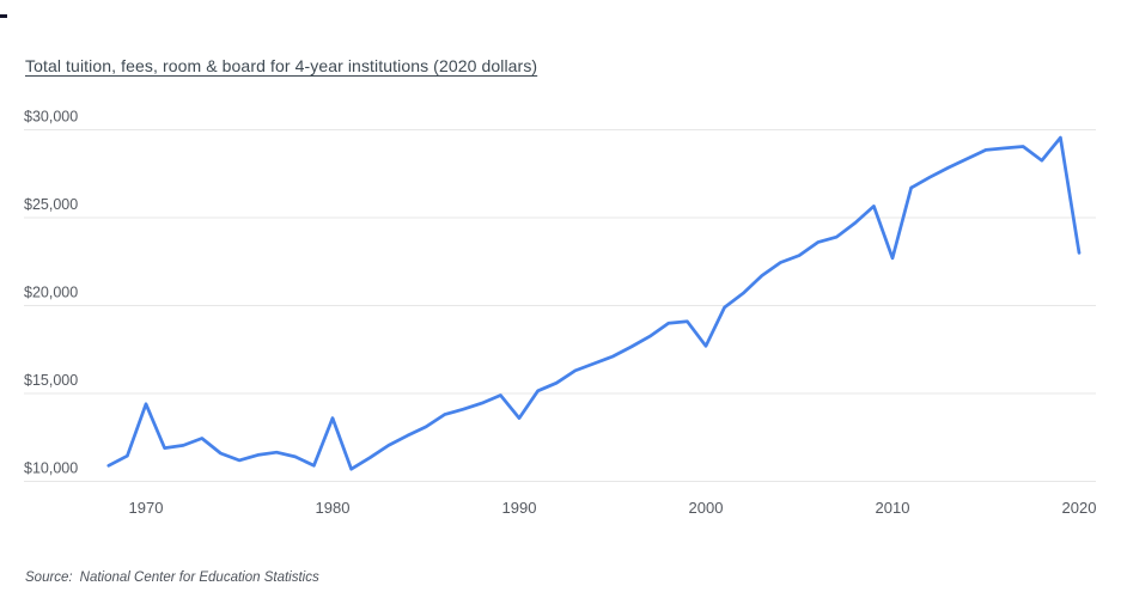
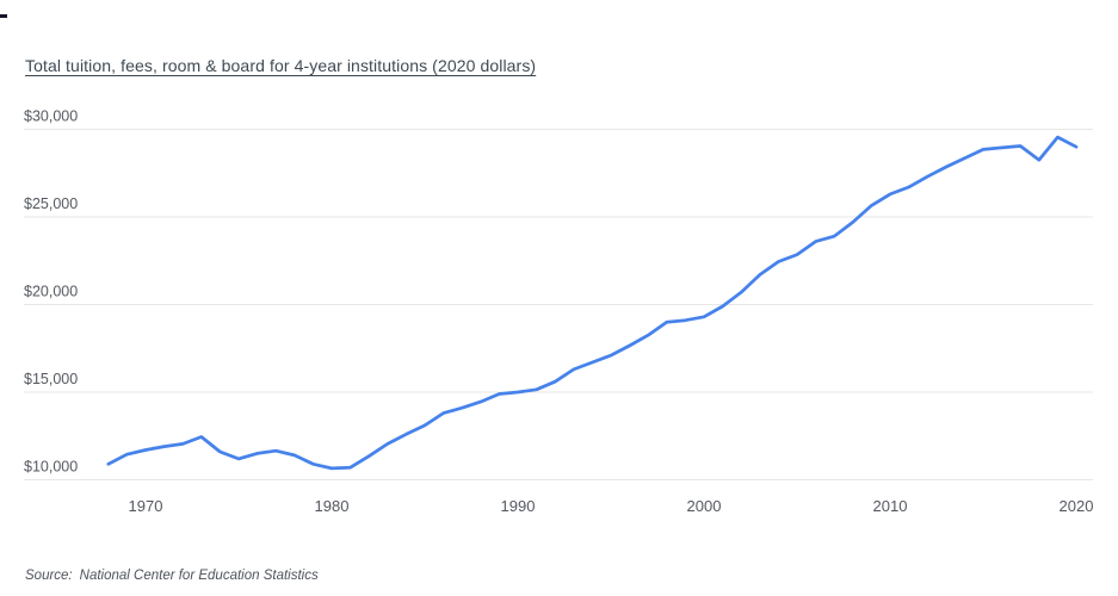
1970: $14400 -> $11700
1980: $13600 -> $10600
1990: $13600 -> $15000
2000: $17700 -> $19300
2010: $22700 -> $26300
2020: $23000 -> $29000
